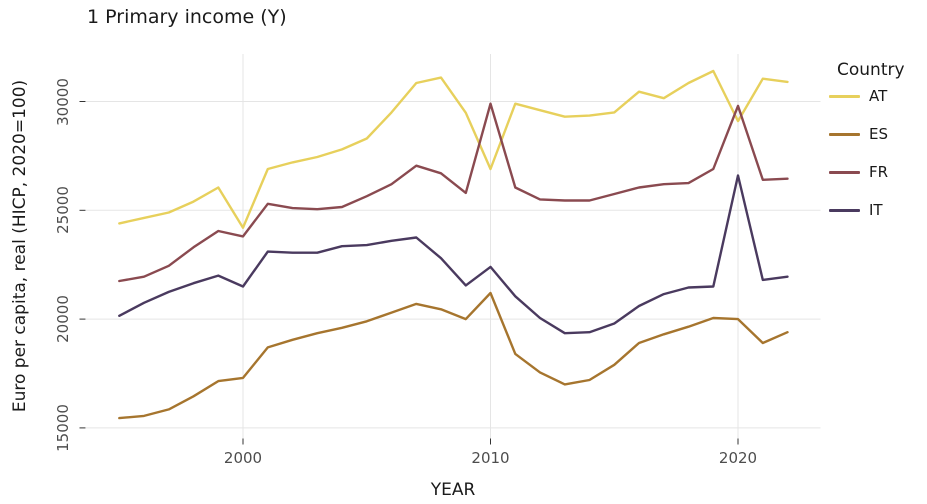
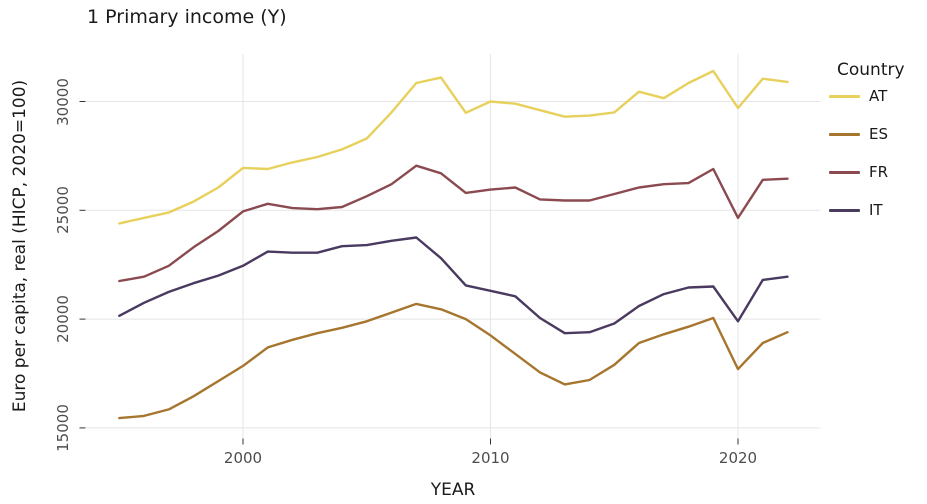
AT/2000: 24200 -> 27000
ES/2000: 17300 -> 17800
FR/2000: 23800 -> 25000
IT/2000: 21500 -> 22400
AT/2010: 26900 -> 30000
ES/2010: 21200 -> 19200
FR/2010: 29900 -> 26000
IT/2010: 22400 -> 21300
AT/2020: 29100 -> 29700
ES/2020: 20000 -> 17700
FR/2020: 29800 -> 24600
IT/2020: 26600 -> 19900
